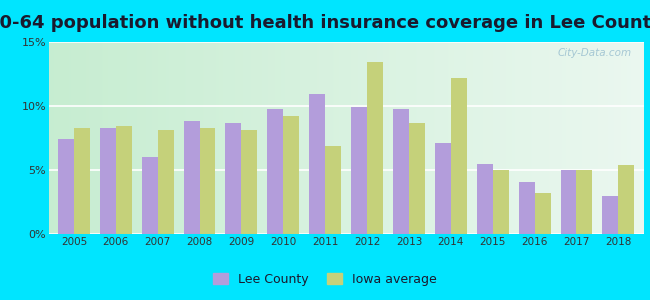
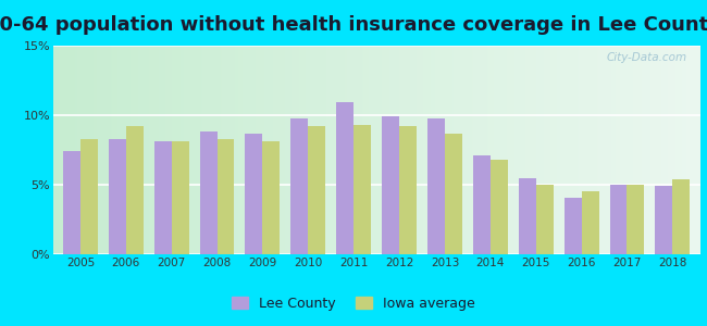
Iowa average/2006: 8.4% -> 9.2%
Lee County/2007: 6.0% -> 8.1%
Iowa average/2011: 6.9% -> 9.3%
Iowa average/2012: 13.4% -> 9.2%
Iowa average/2014: 12.2% -> 6.8%
Iowa average/2016: 3.2% -> 4.5%
Lee County/2018: 3.0% -> 4.9%
